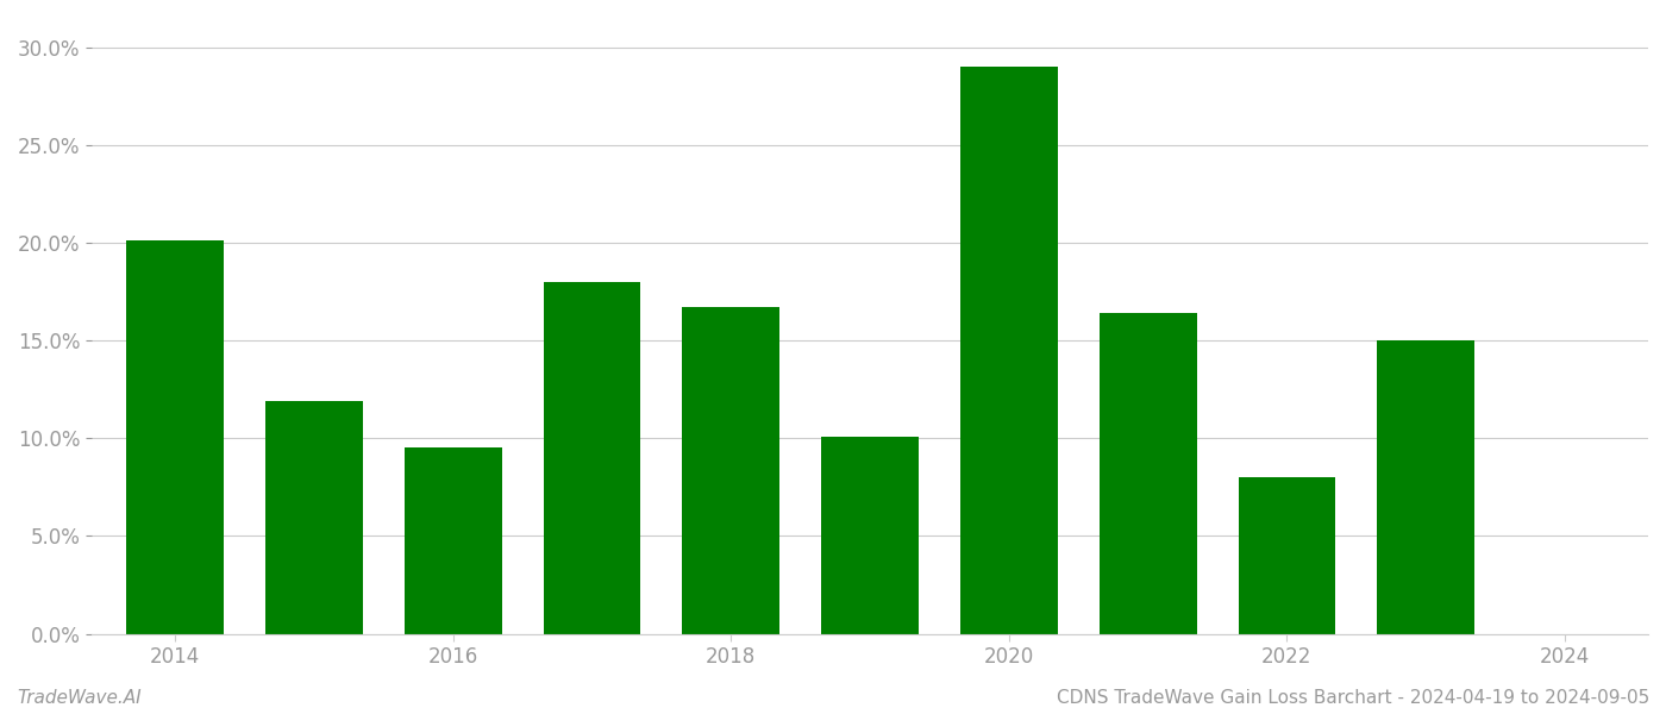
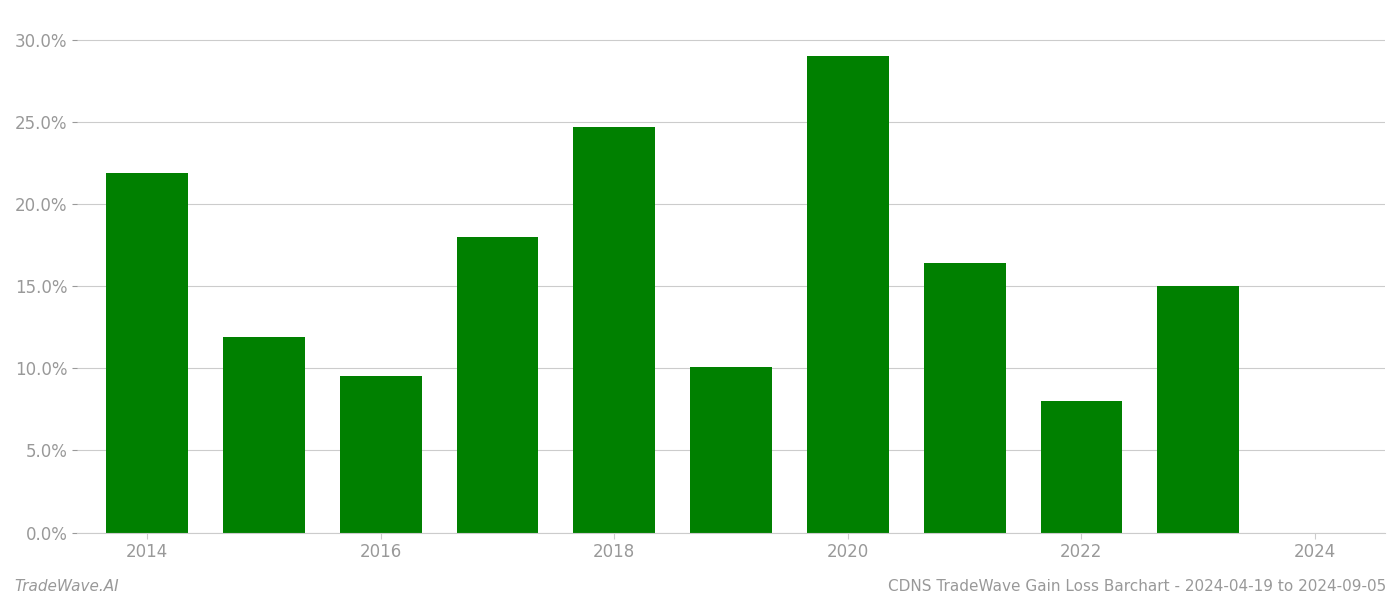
2014: 20.1% -> 21.9%
2018: 16.7% -> 24.7%
